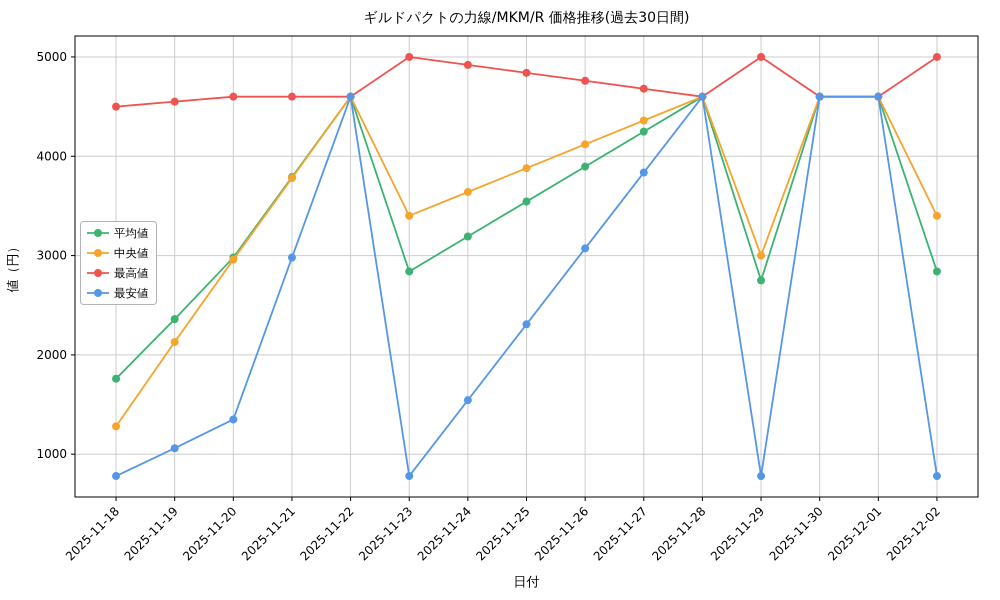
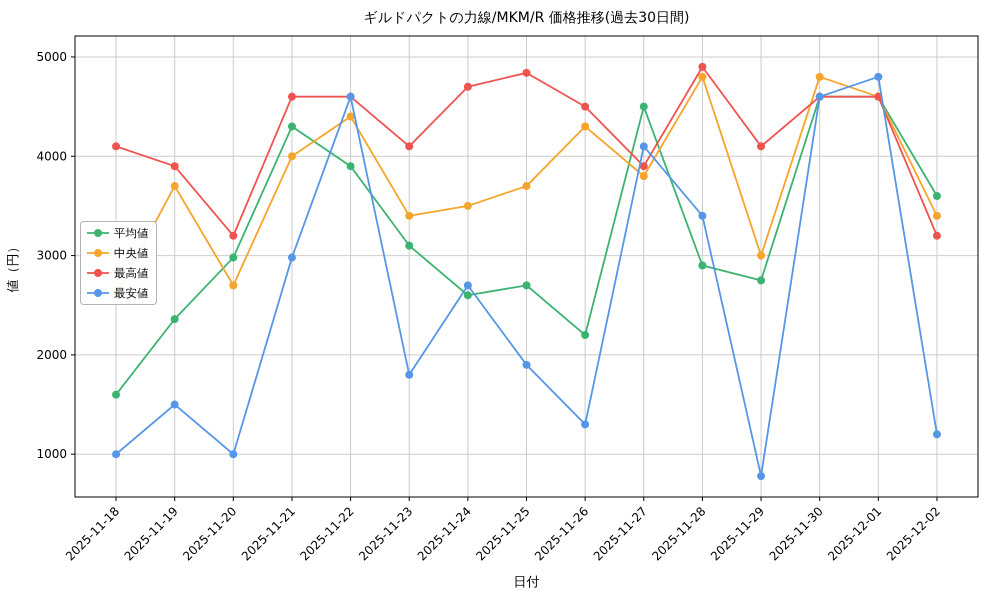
平均値/2025-11-18: 1800 -> 1600
中央値/2025-11-18: 1300 -> 2600
最高値/2025-11-18: 4500 -> 4100
最安値/2025-11-18: 800 -> 1000
中央値/2025-11-19: 2100 -> 3700
最高値/2025-11-19: 4600 -> 3900
最安値/2025-11-19: 1100 -> 1500
中央値/2025-11-20: 3000 -> 2700
最高値/2025-11-20: 4600 -> 3200
最安値/2025-11-20: 1400 -> 1000
平均値/2025-11-21: 3800 -> 4300
中央値/2025-11-21: 3800 -> 4000
平均値/2025-11-22: 4600 -> 3900
中央値/2025-11-22: 4600 -> 4400
平均値/2025-11-23: 2800 -> 3100
最高値/2025-11-23: 5000 -> 4100
最安値/2025-11-23: 800 -> 1800
平均値/2025-11-24: 3200 -> 2600
中央値/2025-11-24: 3600 -> 3500
最高値/2025-11-24: 4900 -> 4700
最安値/2025-11-24: 1500 -> 2700
平均値/2025-11-25: 3500 -> 2700
中央値/2025-11-25: 3900 -> 3700
最安値/2025-11-25: 2300 -> 1900
平均値/2025-11-26: 3900 -> 2200
中央値/2025-11-26: 4100 -> 4300
最高値/2025-11-26: 4800 -> 4500
最安値/2025-11-26: 3100 -> 1300
平均値/2025-11-27: 4200 -> 4500
中央値/2025-11-27: 4400 -> 3800
最高値/2025-11-27: 4700 -> 3900
最安値/2025-11-27: 3800 -> 4100
平均値/2025-11-28: 4600 -> 2900
中央値/2025-11-28: 4600 -> 4800
最高値/2025-11-28: 4600 -> 4900
最安値/2025-11-28: 4600 -> 3400
最高値/2025-11-29: 5000 -> 4100
中央値/2025-11-30: 4600 -> 4800
最安値/2025-12-01: 4600 -> 4800
平均値/2025-12-02: 2800 -> 3600
最高値/2025-12-02: 5000 -> 3200
最安値/2025-12-02: 800 -> 1200
